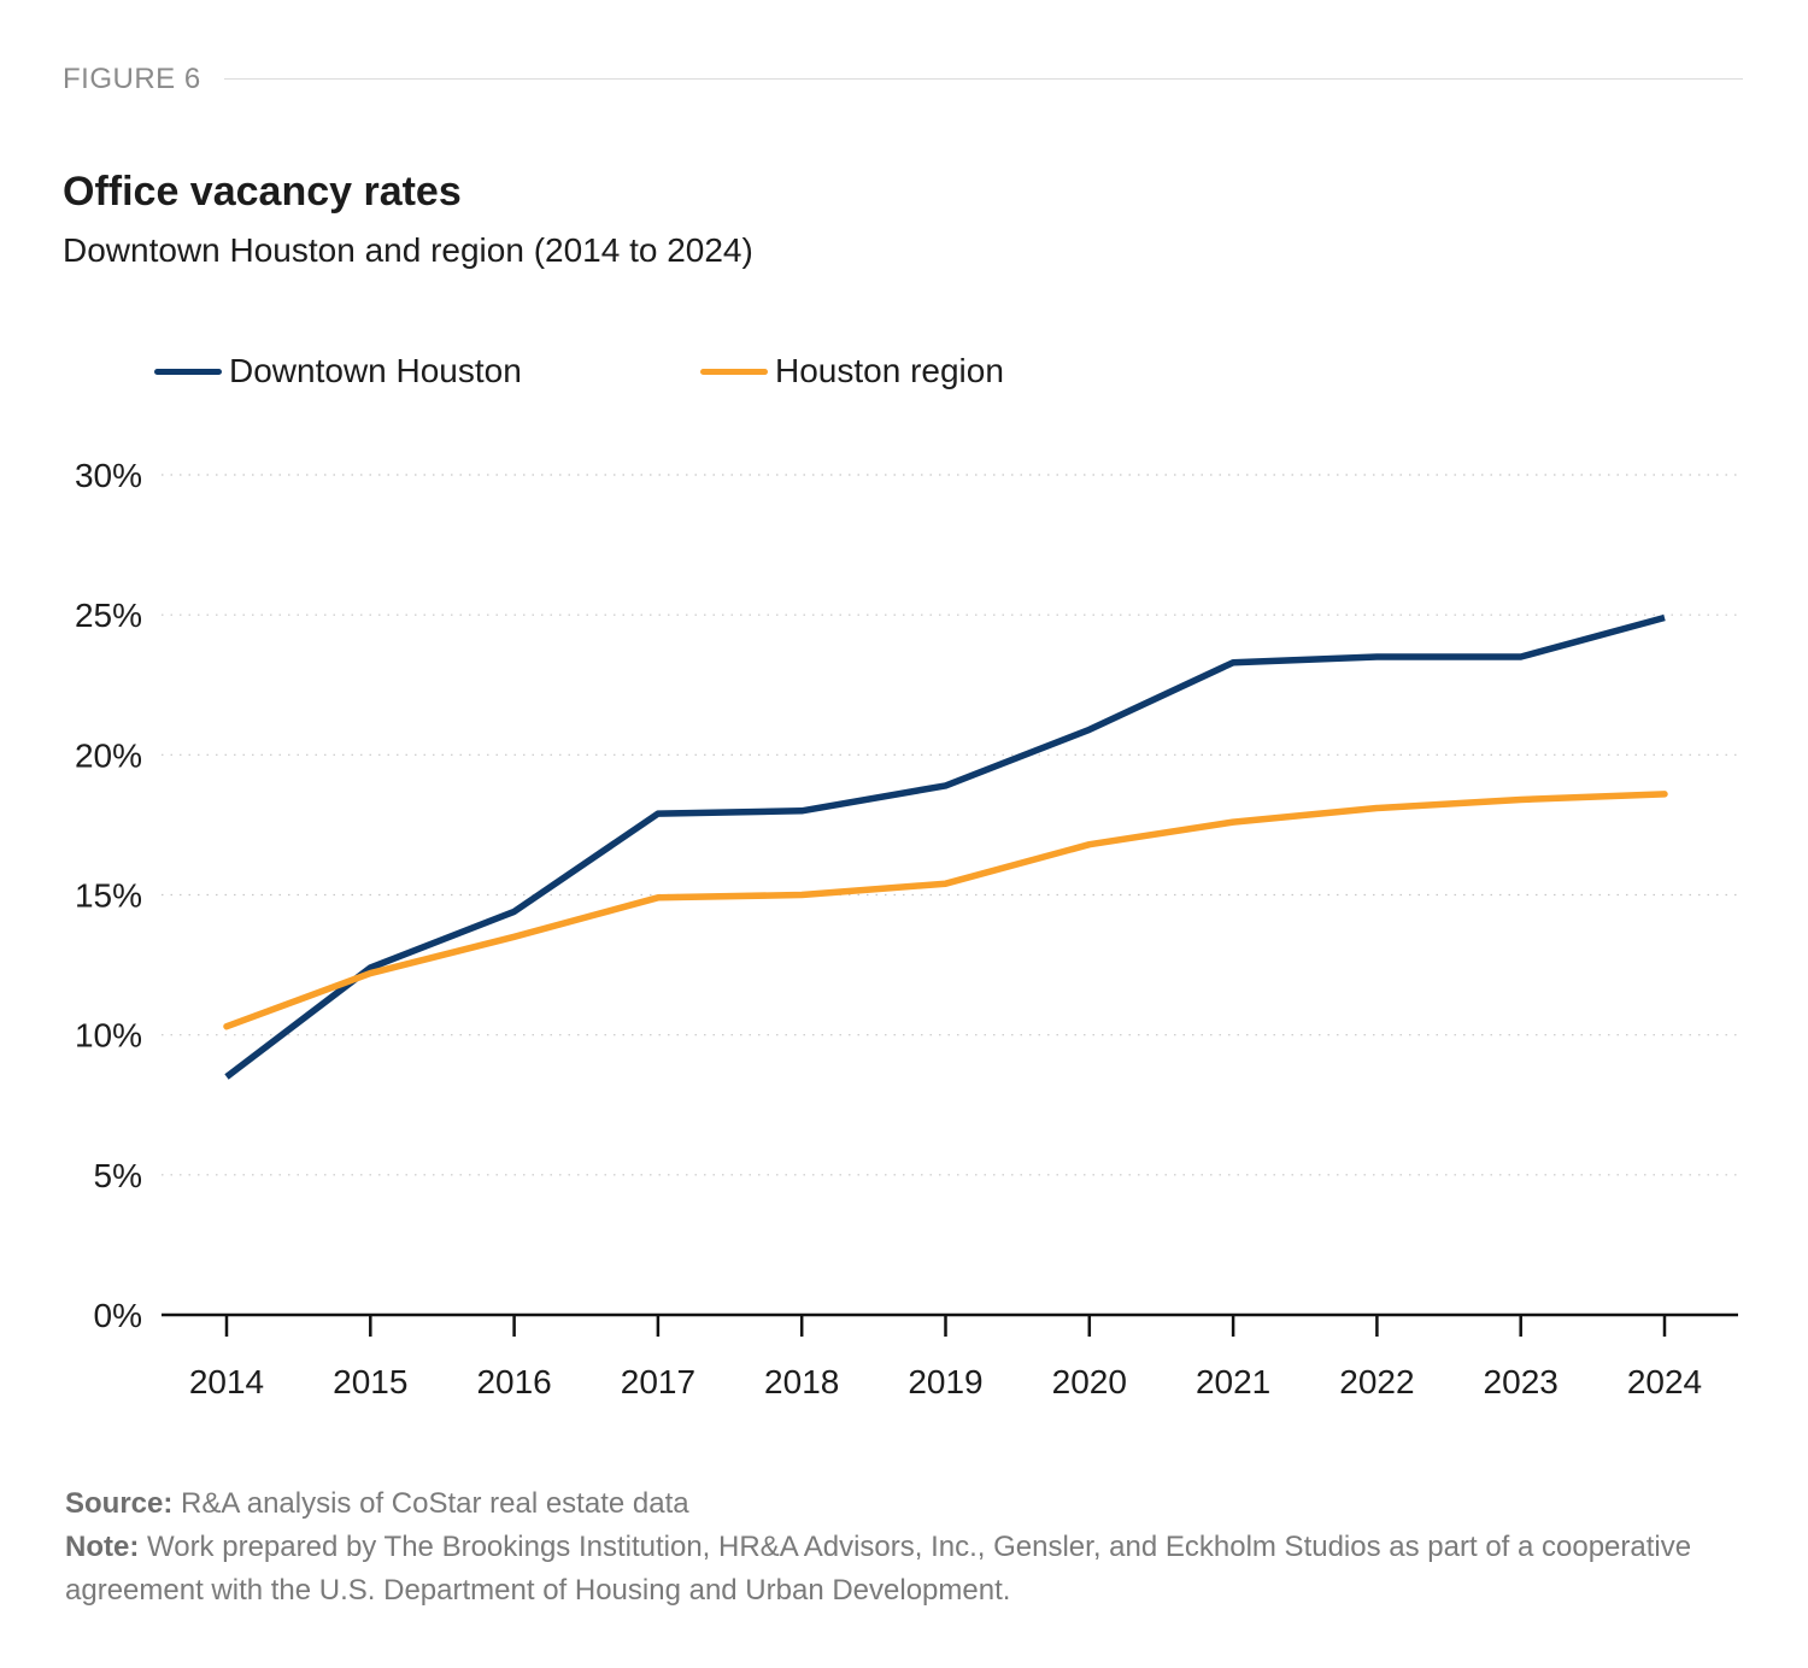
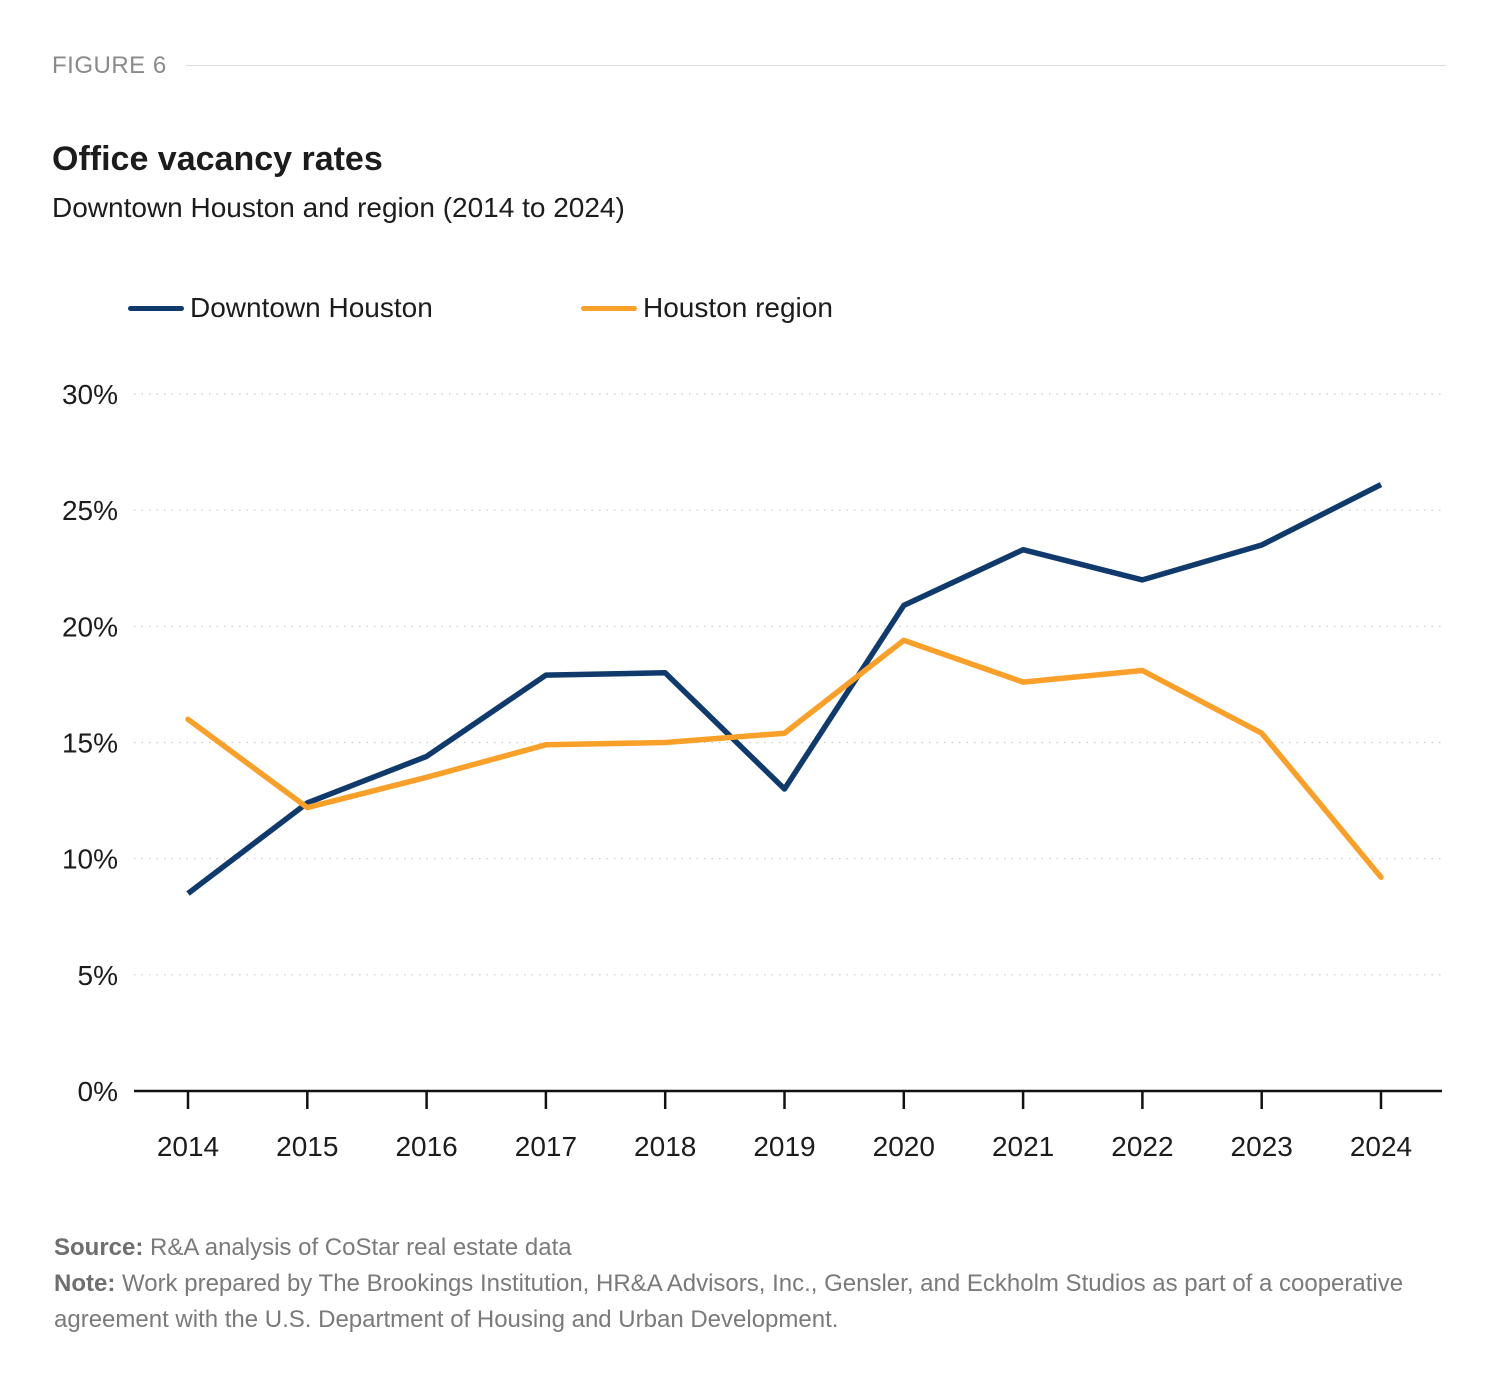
Houston region/2014: 10.3% -> 16.0%
Downtown Houston/2019: 18.9% -> 13.0%
Houston region/2020: 16.8% -> 19.4%
Downtown Houston/2022: 23.5% -> 22.0%
Houston region/2023: 18.4% -> 15.4%
Downtown Houston/2024: 24.9% -> 26.1%
Houston region/2024: 18.6% -> 9.2%
